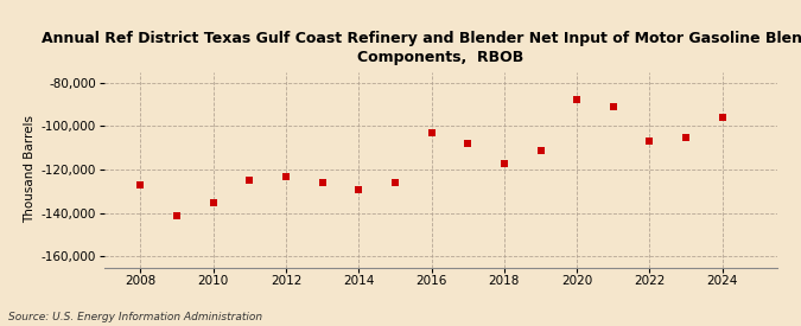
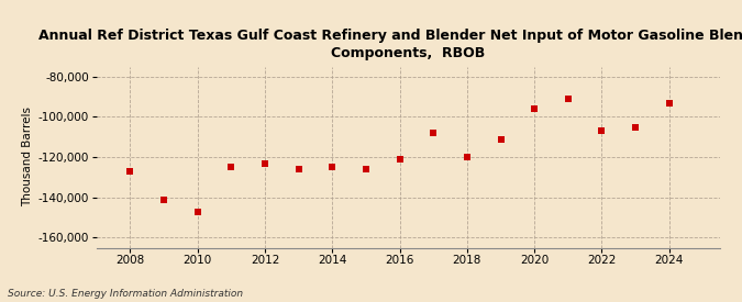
2010: -135,000 -> -147,000
2014: -129,000 -> -125,000
2016: -103,000 -> -121,000
2018: -117,000 -> -120,000
2020: -88,000 -> -96,000
2024: -96,000 -> -93,000
